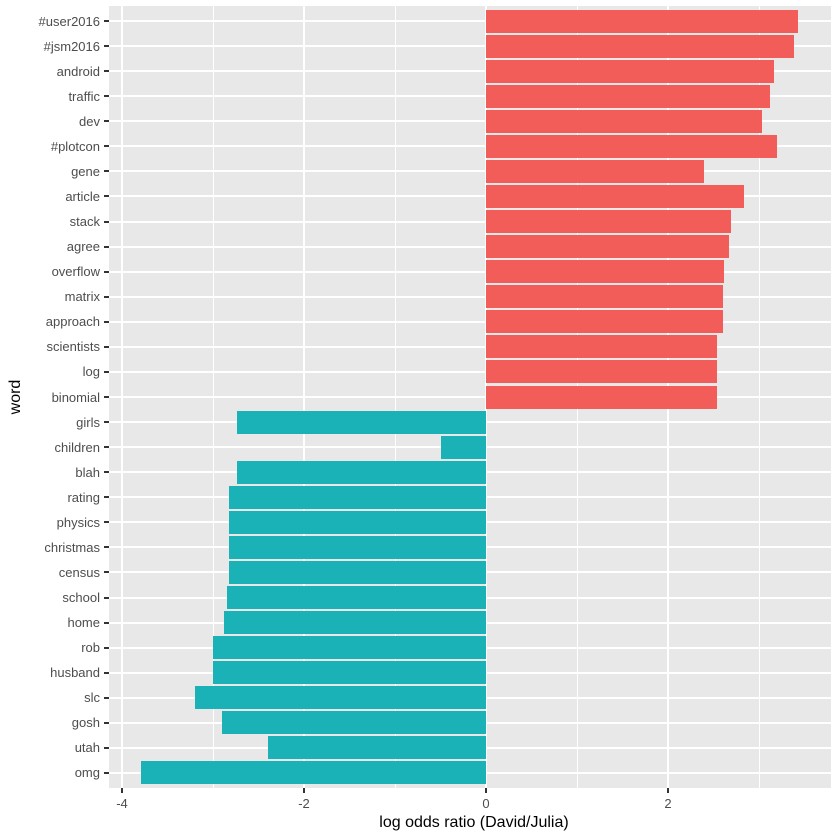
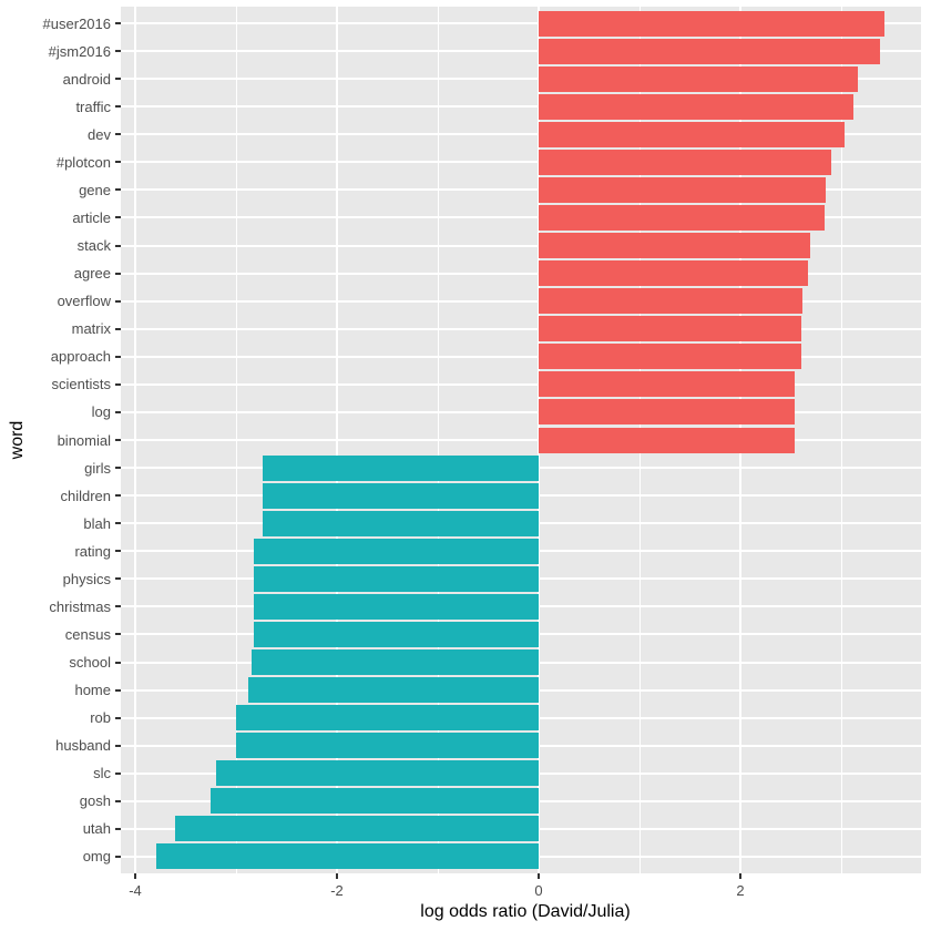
#plotcon: 3.2 -> 2.9
gene: 2.4 -> 2.9
children: -0.5 -> -2.7
gosh: -2.9 -> -3.2
utah: -2.4 -> -3.6
